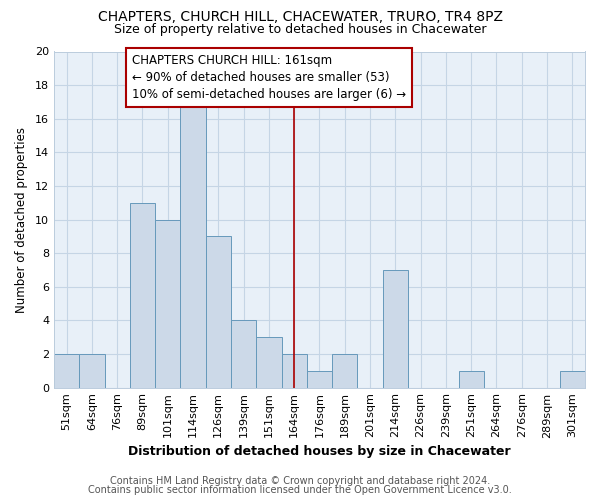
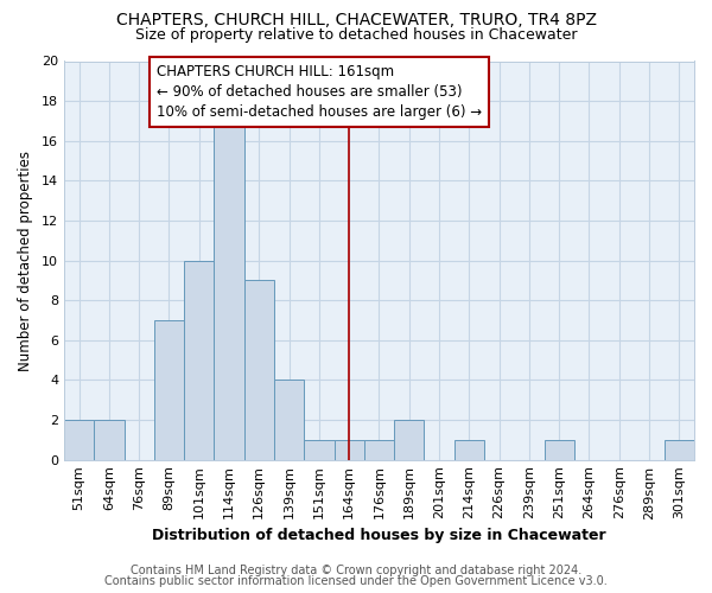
89sqm: 11 -> 7
151sqm: 3 -> 1
164sqm: 2 -> 1
214sqm: 7 -> 1
